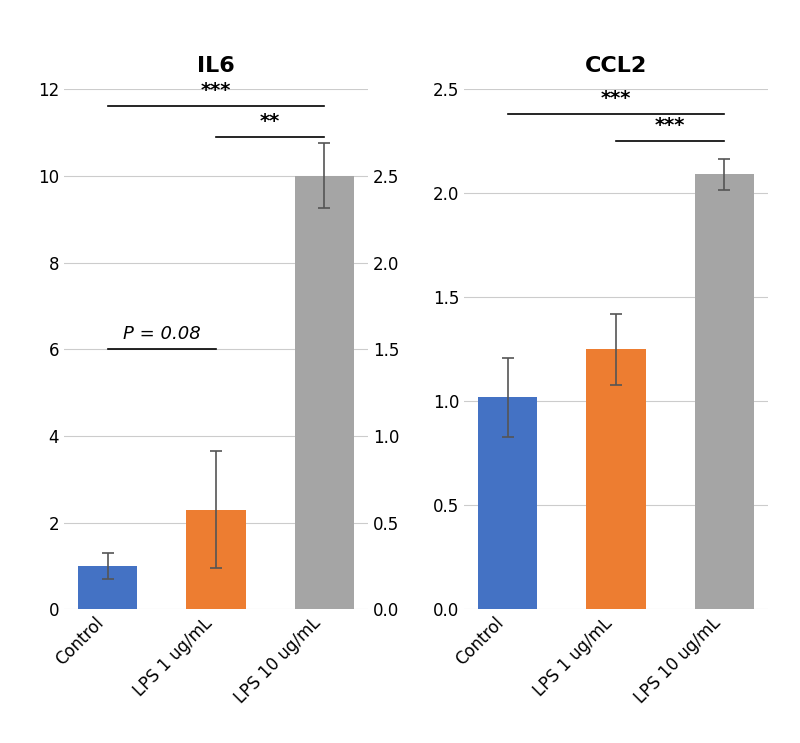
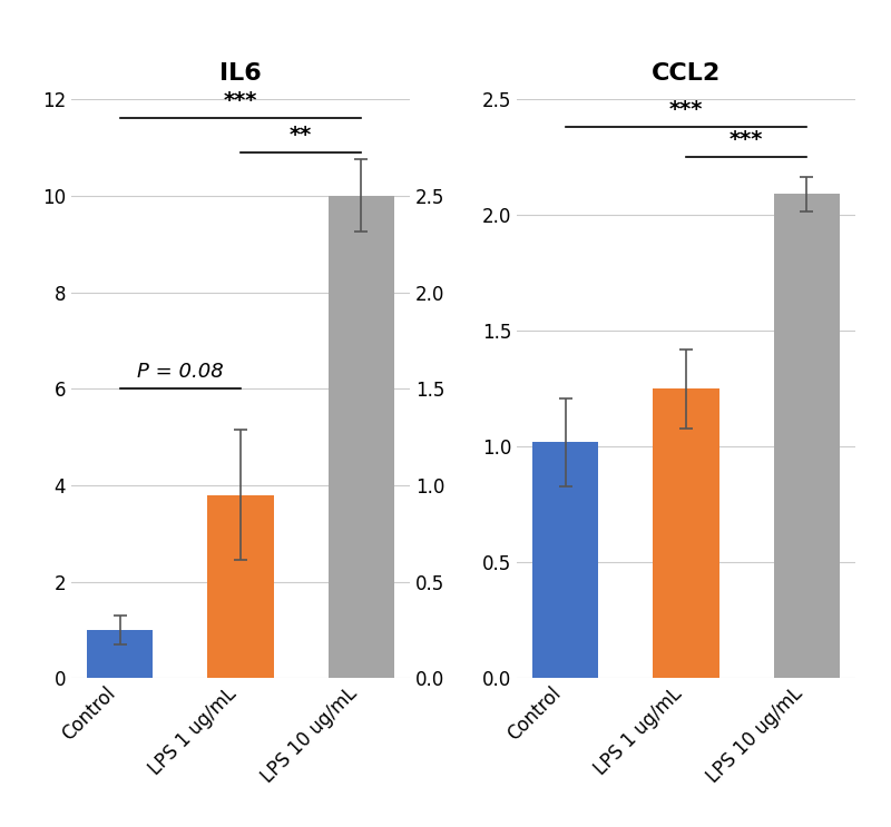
IL6/LPS 1 ug/mL: 2.3 -> 3.8
